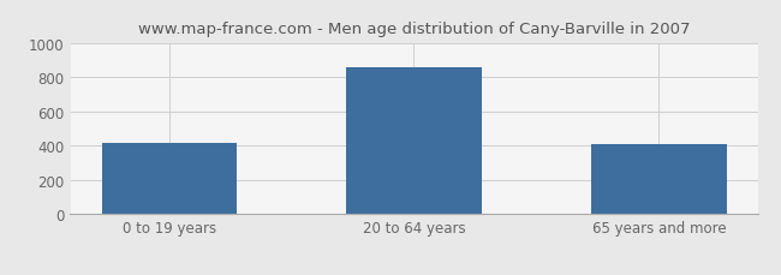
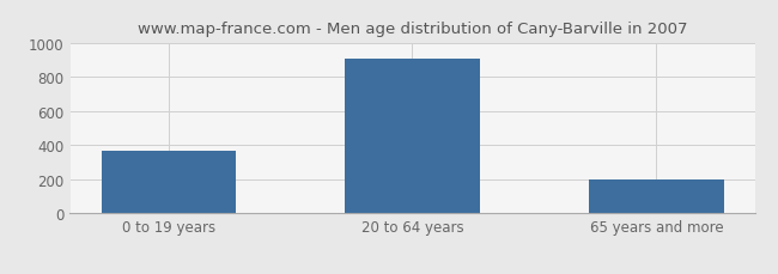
0 to 19 years: 420 -> 370
20 to 64 years: 860 -> 910
65 years and more: 410 -> 200
